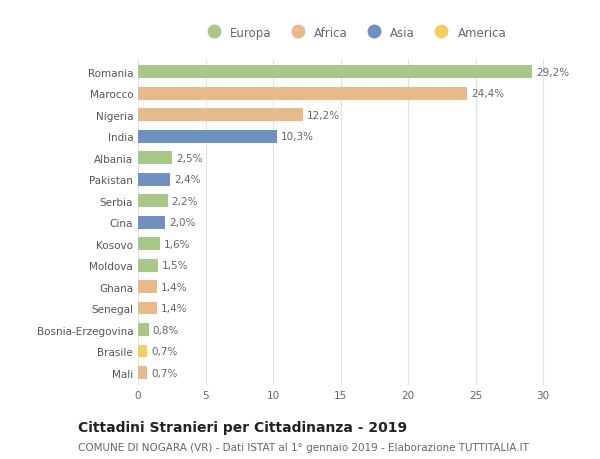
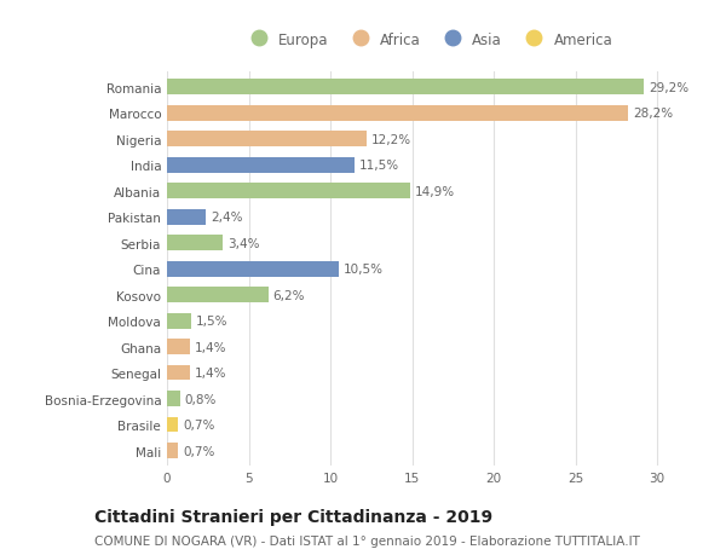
Marocco: 24,4% -> 28,2%
India: 10,3% -> 11,5%
Albania: 2,5% -> 14,9%
Serbia: 2,2% -> 3,4%
Cina: 2,0% -> 10,5%
Kosovo: 1,6% -> 6,2%
